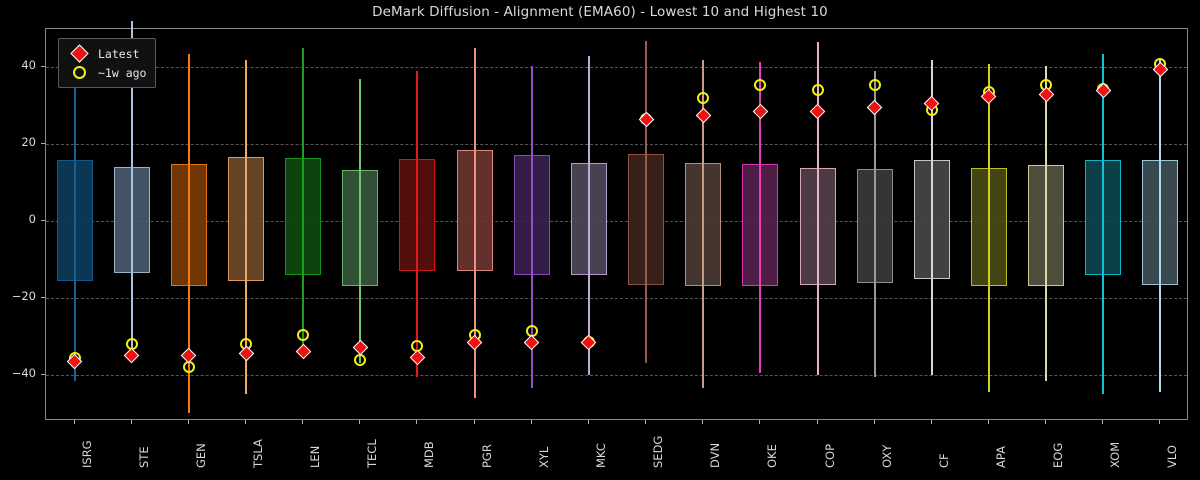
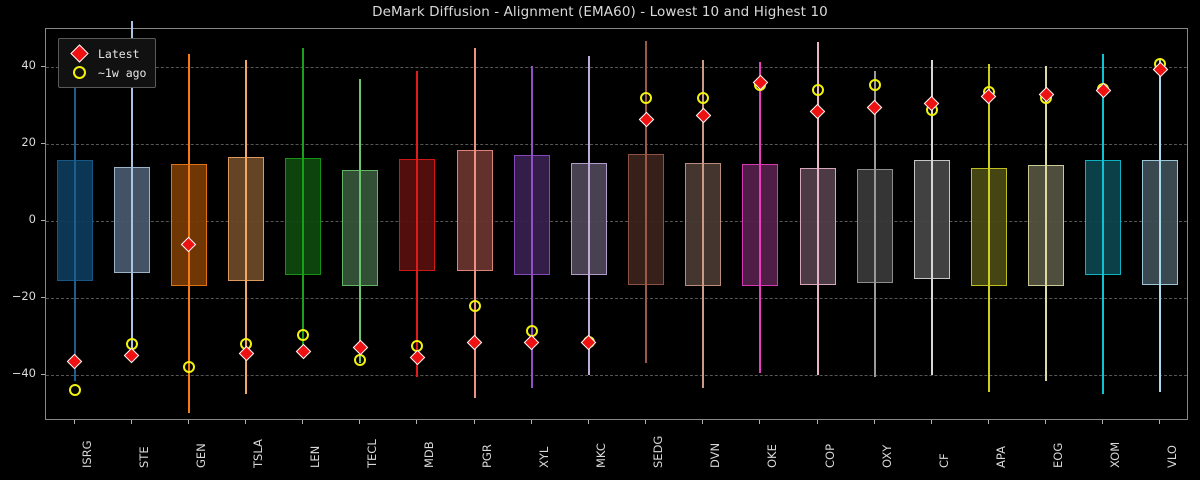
~1w ago/ISRG: -36 -> -44
Latest/GEN: -35 -> -6
~1w ago/PGR: -30 -> -22
~1w ago/SEDG: 26 -> 32
Latest/OKE: 28 -> 36
~1w ago/EOG: 36 -> 32
